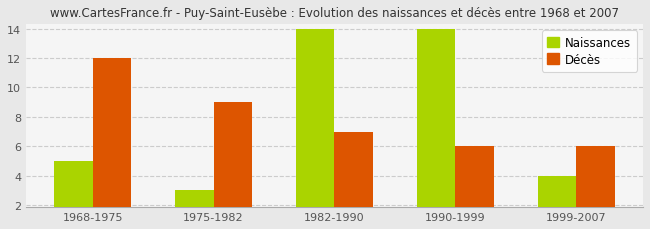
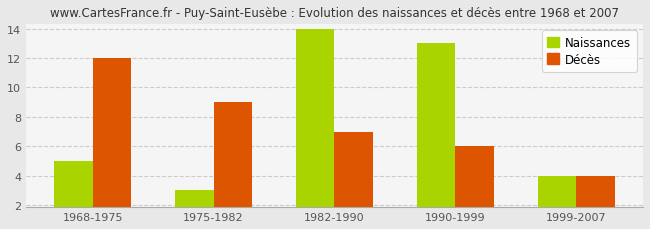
Naissances/1990-1999: 14 -> 13
Décès/1999-2007: 6 -> 4
